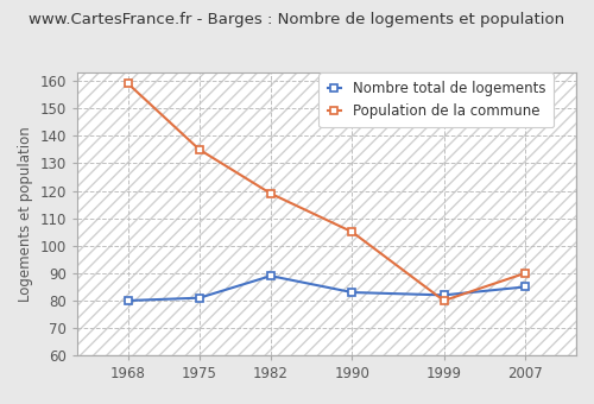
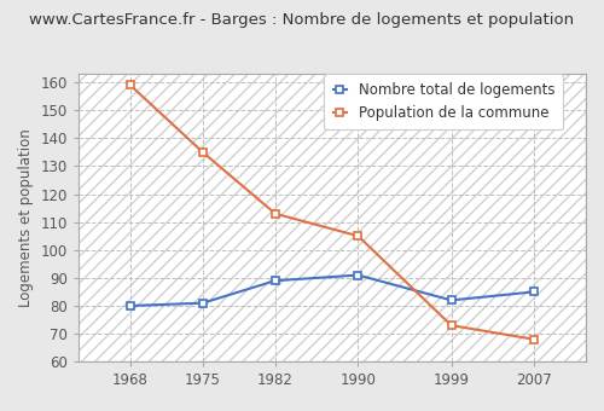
Population de la commune/1982: 119 -> 113
Nombre total de logements/1990: 83 -> 91
Population de la commune/1999: 80 -> 73
Population de la commune/2007: 90 -> 68
